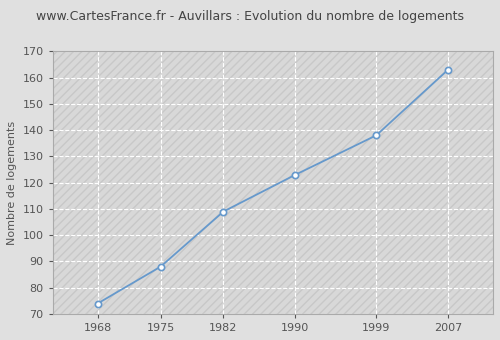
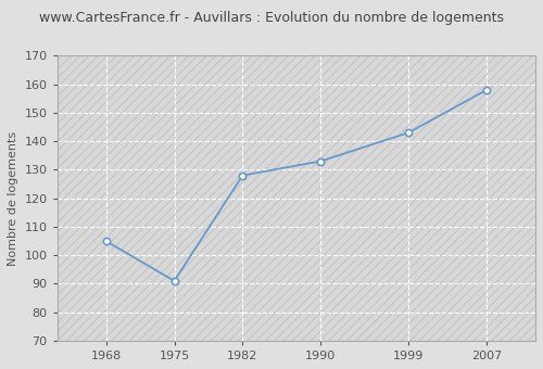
1968: 74 -> 105
1975: 88 -> 91
1982: 109 -> 128
1990: 123 -> 133
1999: 138 -> 143
2007: 163 -> 158
